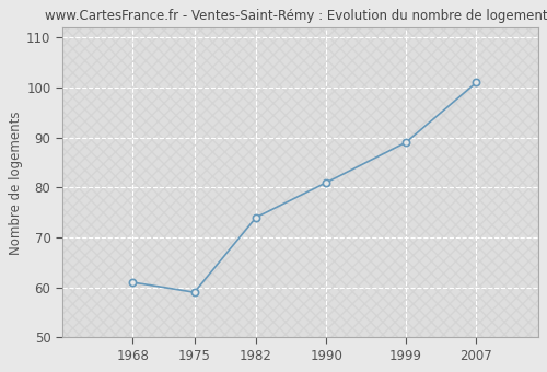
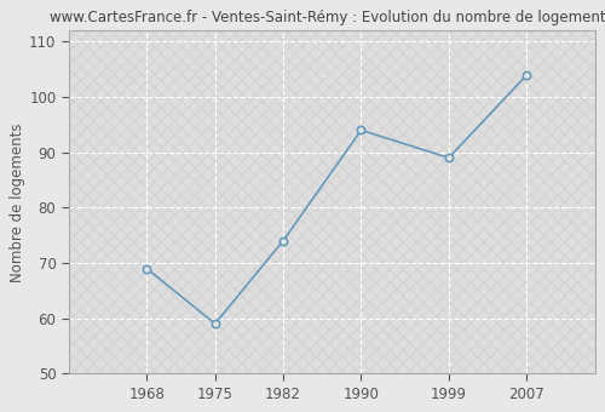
1968: 61 -> 69
1990: 81 -> 94
2007: 101 -> 104
